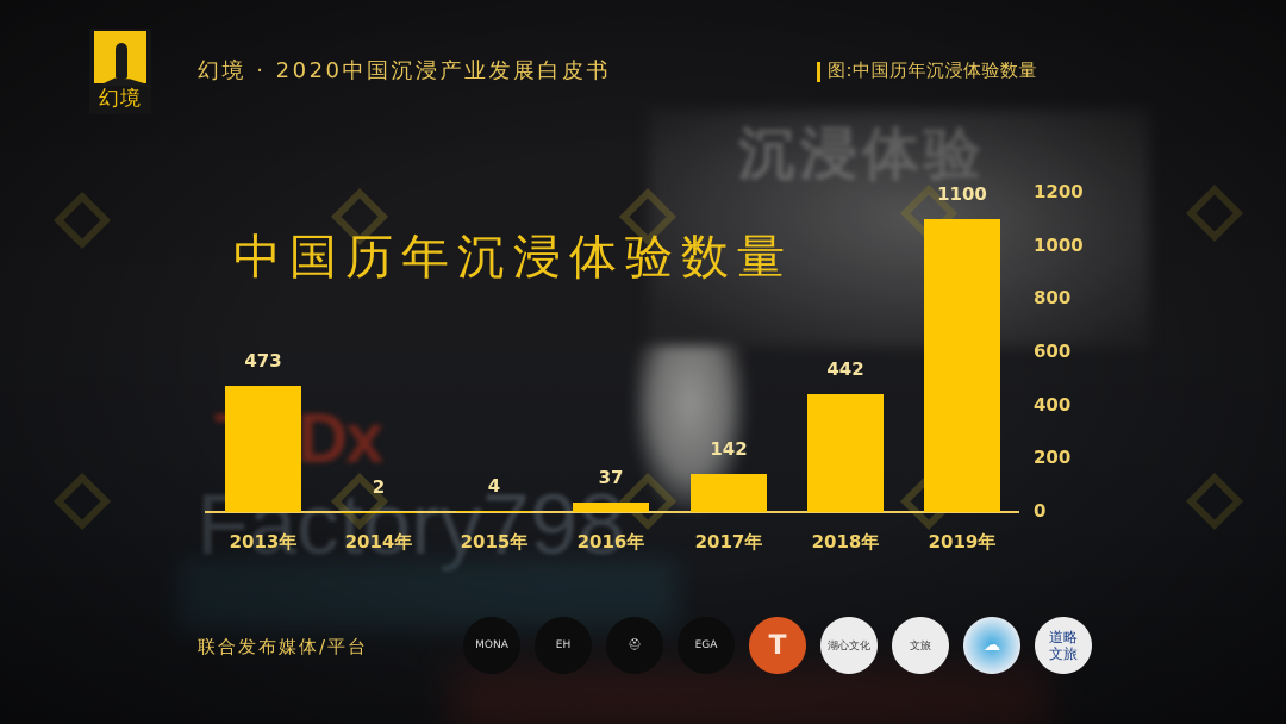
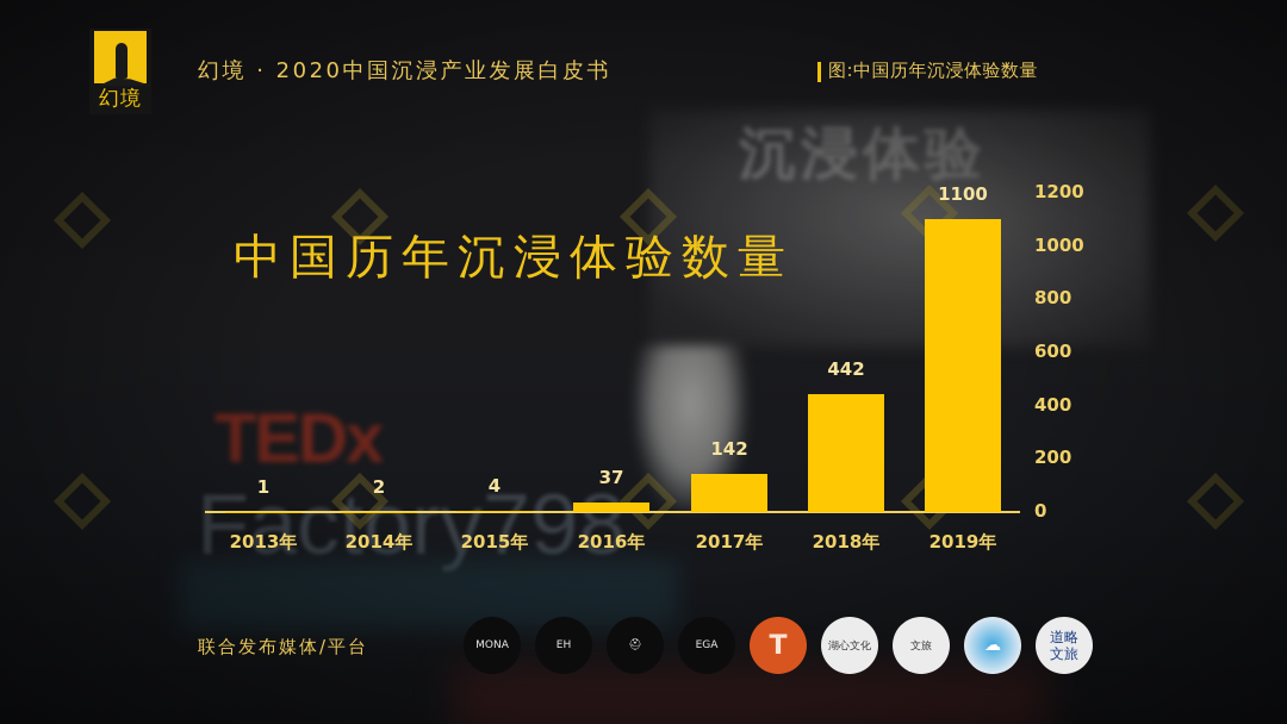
2013年: 473 -> 1
